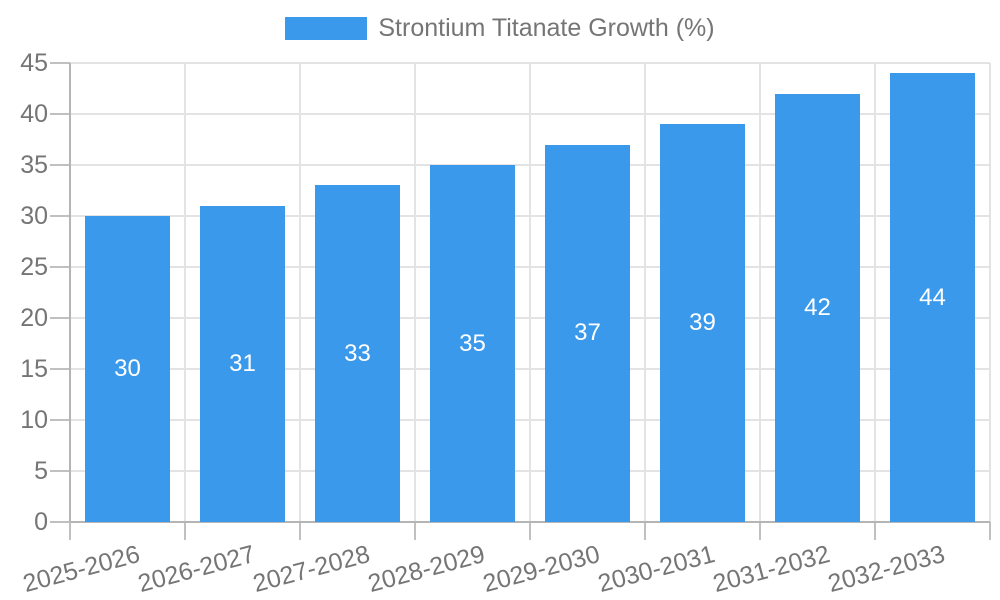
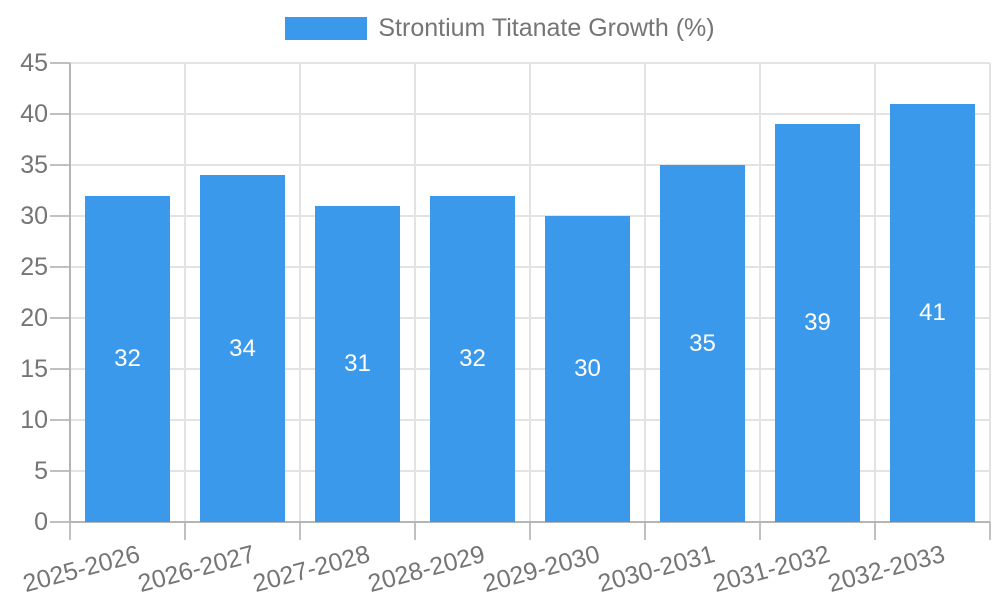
2025-2026: 30 -> 32
2026-2027: 31 -> 34
2027-2028: 33 -> 31
2028-2029: 35 -> 32
2029-2030: 37 -> 30
2030-2031: 39 -> 35
2031-2032: 42 -> 39
2032-2033: 44 -> 41
